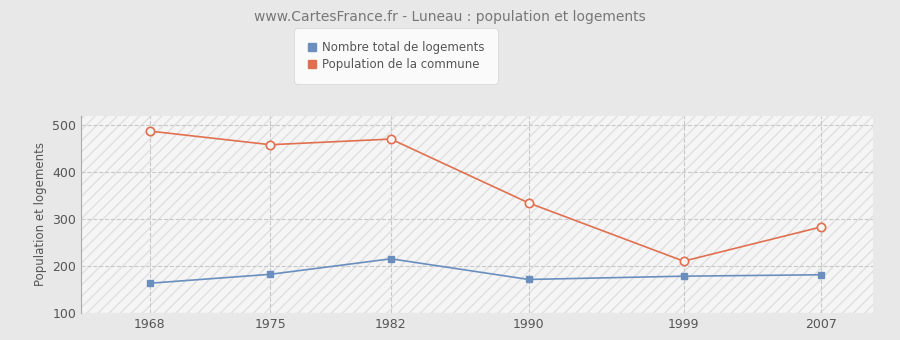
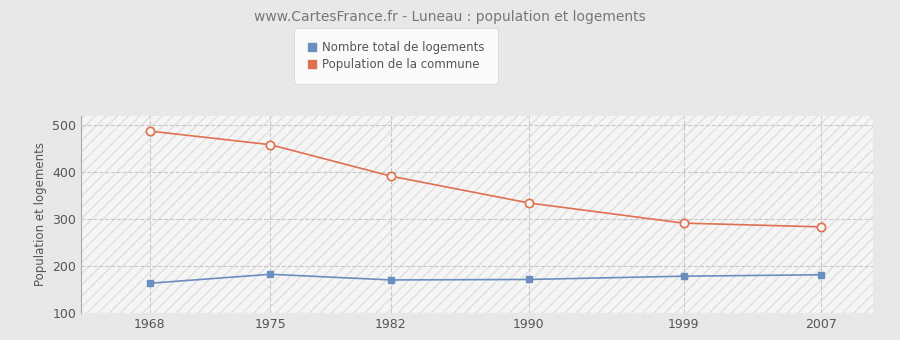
Nombre total de logements/1982: 215 -> 170
Population de la commune/1982: 470 -> 391
Population de la commune/1999: 210 -> 291
